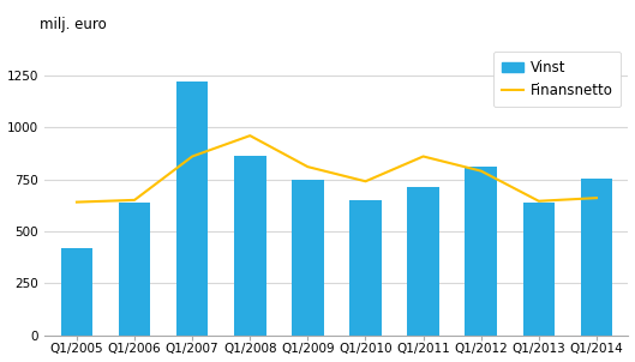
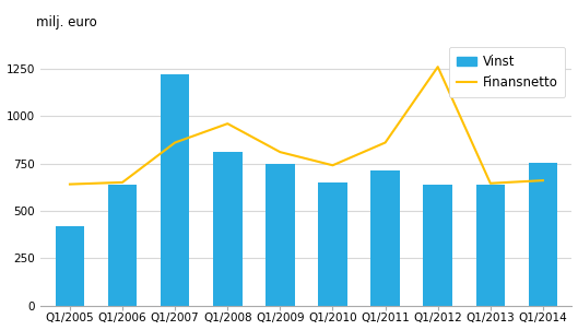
Vinst/Q1/2008: 860 -> 810
Vinst/Q1/2012: 810 -> 640
Finansnetto/Q1/2012: 790 -> 1260
